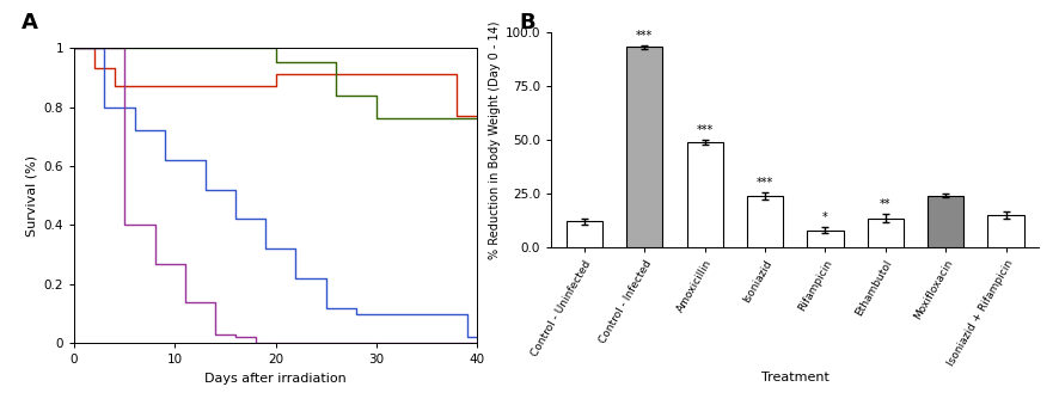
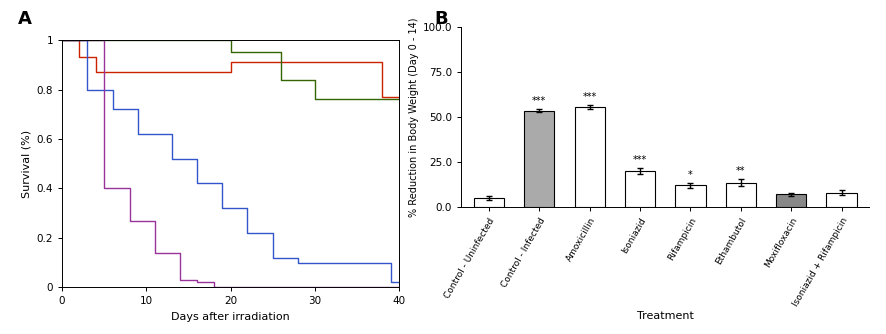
Control - Uninfected: 12 -> 5
Control - Infected: 93 -> 54
Amoxicillin: 49 -> 56
Isoniazid: 24 -> 20
Rifampicin: 8 -> 12
Moxifloxacin: 24 -> 7
Isoniazid + Rifampicin: 15 -> 8
